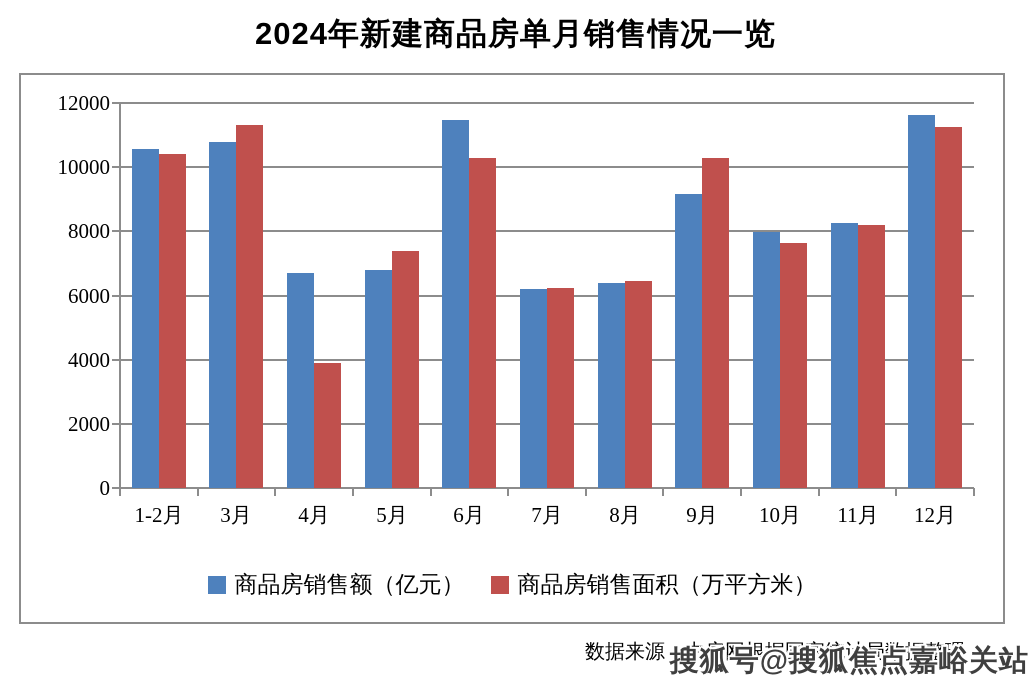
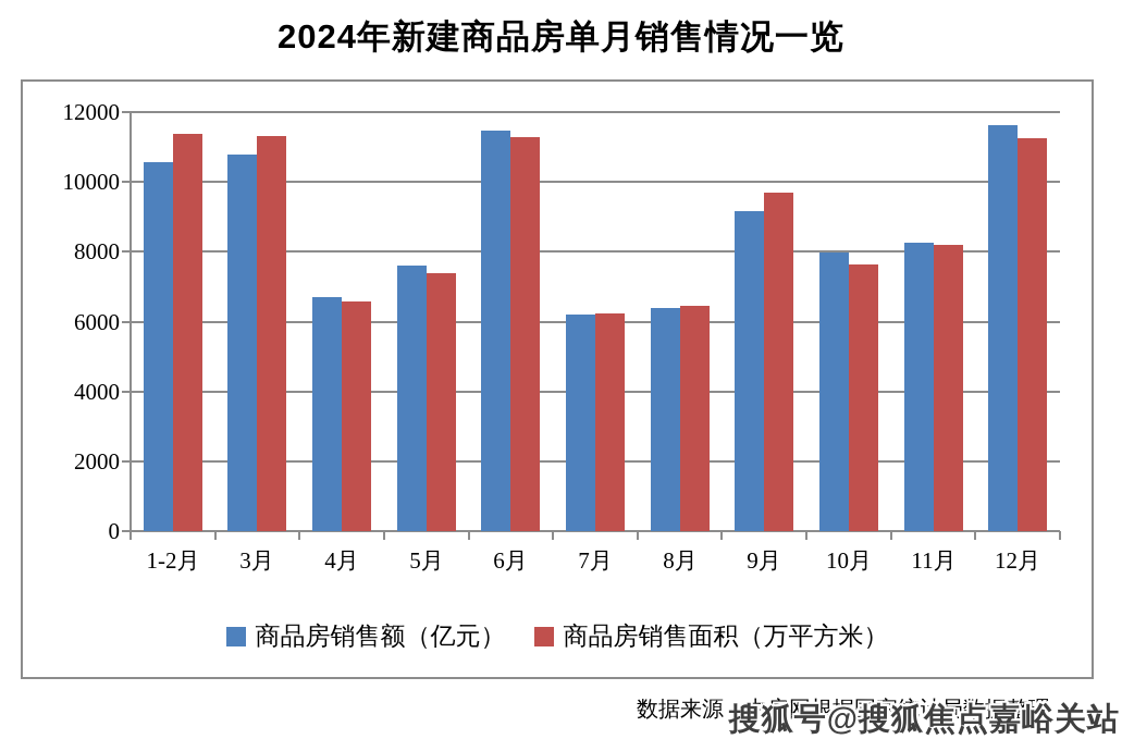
商品房销售面积（万平方米）/1-2月: 10400 -> 11400
商品房销售面积（万平方米）/4月: 3900 -> 6600
商品房销售额（亿元）/5月: 6800 -> 7600
商品房销售面积（万平方米）/6月: 10300 -> 11300
商品房销售面积（万平方米）/9月: 10300 -> 9700
